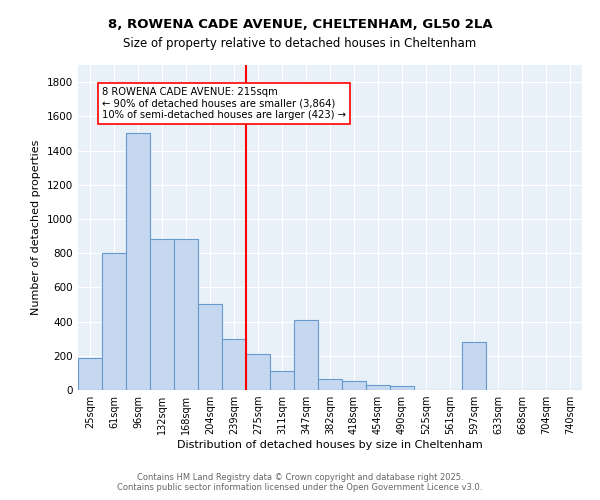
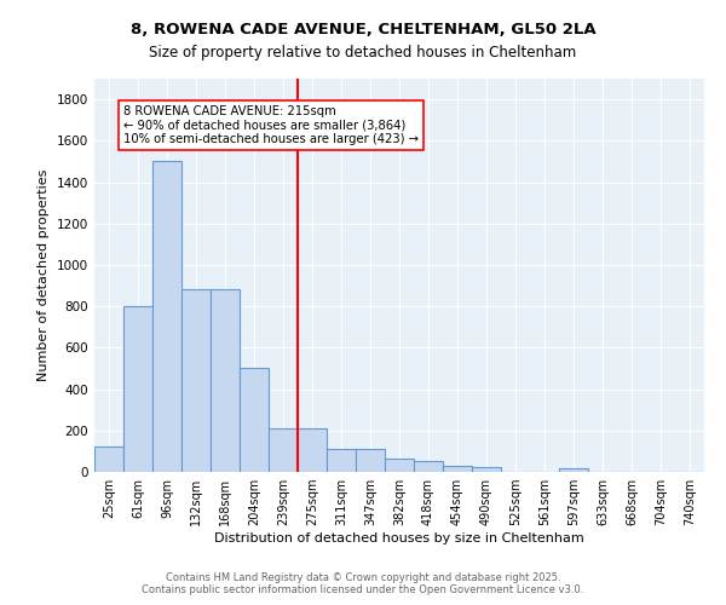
25sqm: 190 -> 120
239sqm: 300 -> 210
347sqm: 410 -> 110
597sqm: 280 -> 20
